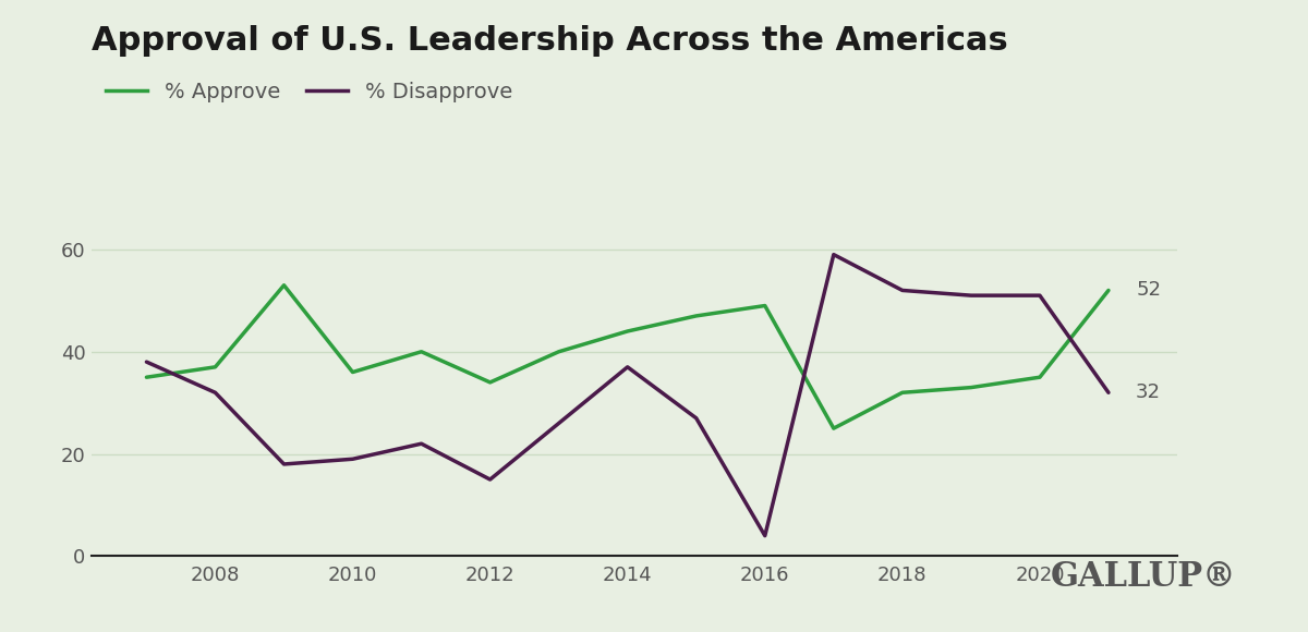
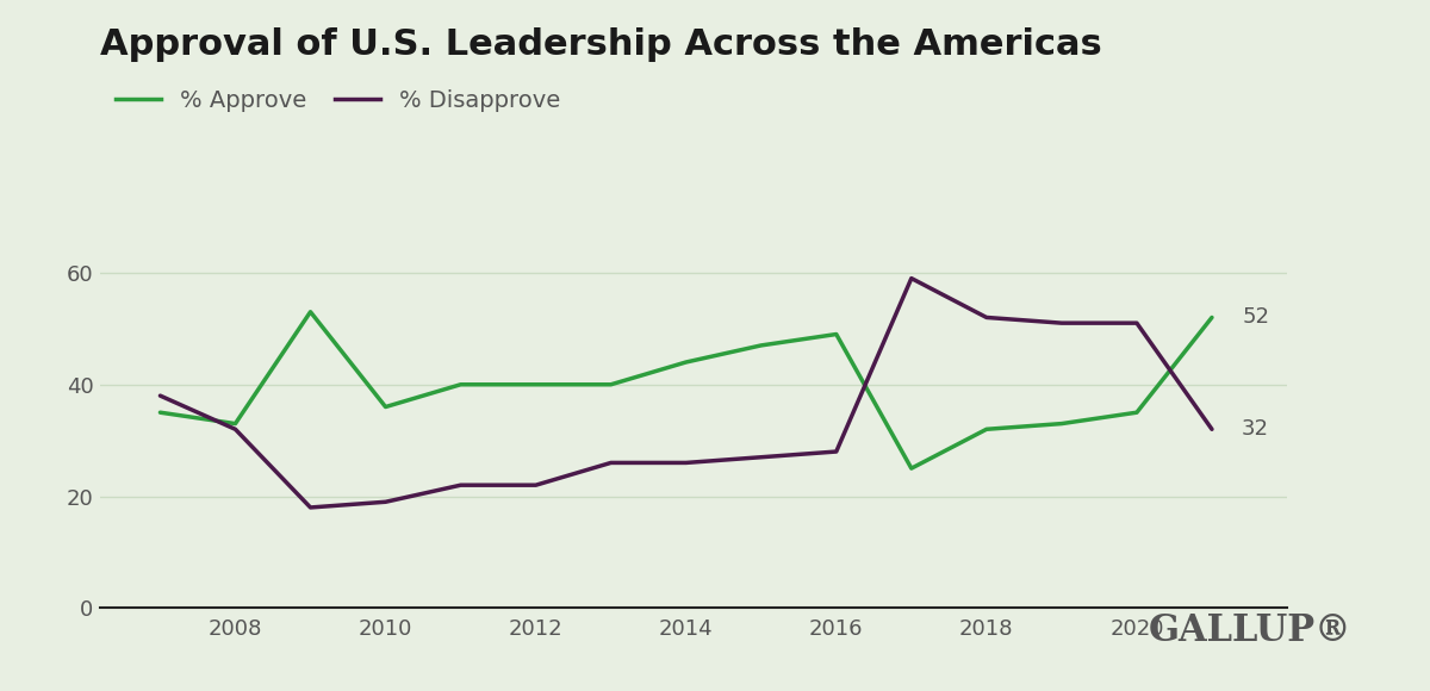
% Approve/2008: 37 -> 33
% Approve/2012: 34 -> 40
% Disapprove/2012: 15 -> 22
% Disapprove/2014: 37 -> 26
% Disapprove/2016: 4 -> 28
